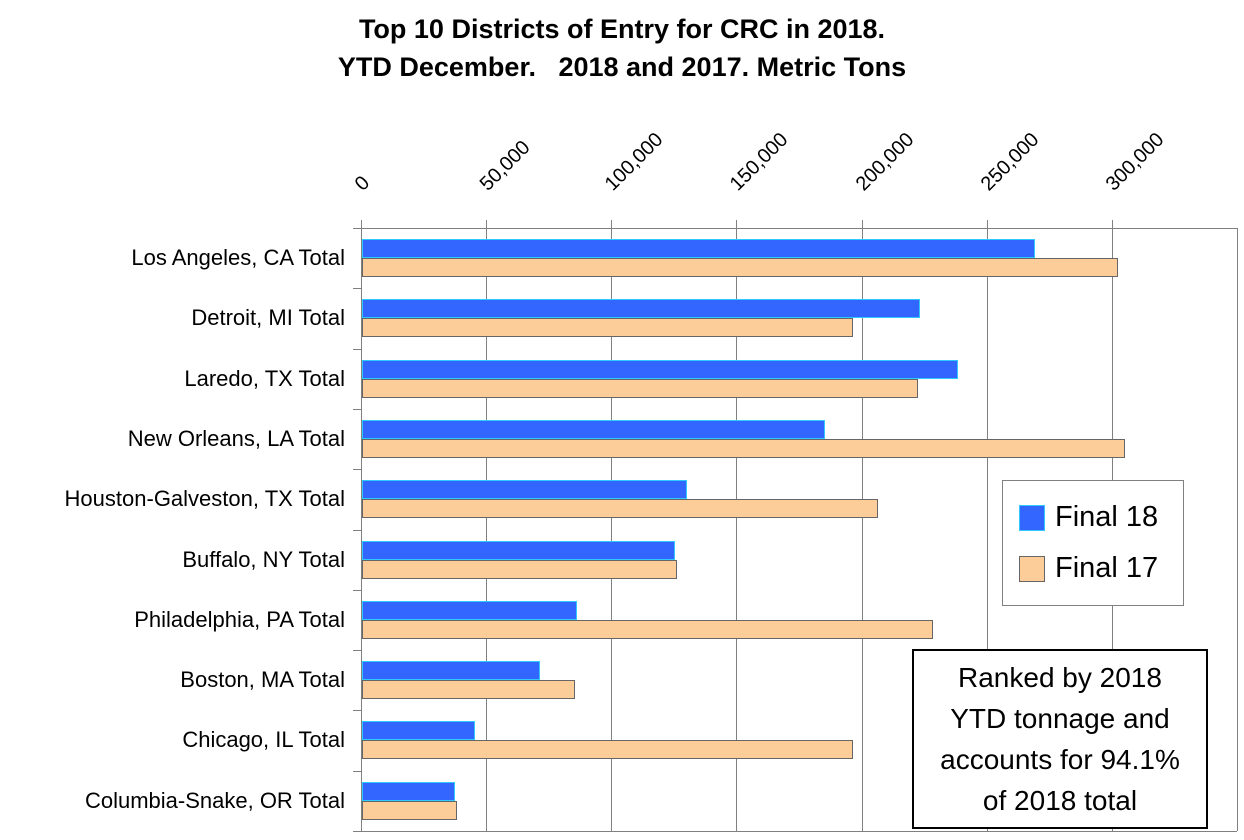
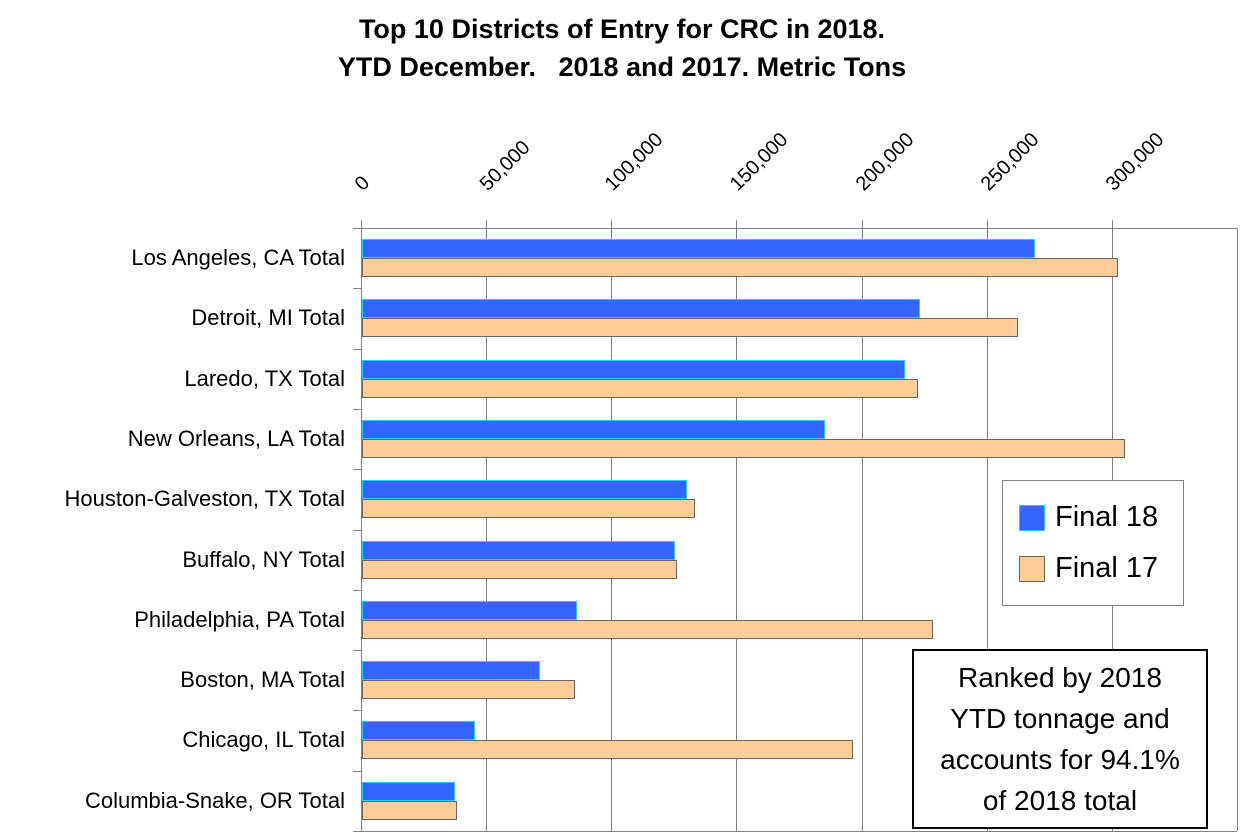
Final 17/Detroit, MI Total: 196000 -> 262000
Final 18/Laredo, TX Total: 238000 -> 217000
Final 17/Houston-Galveston, TX Total: 206000 -> 133000
